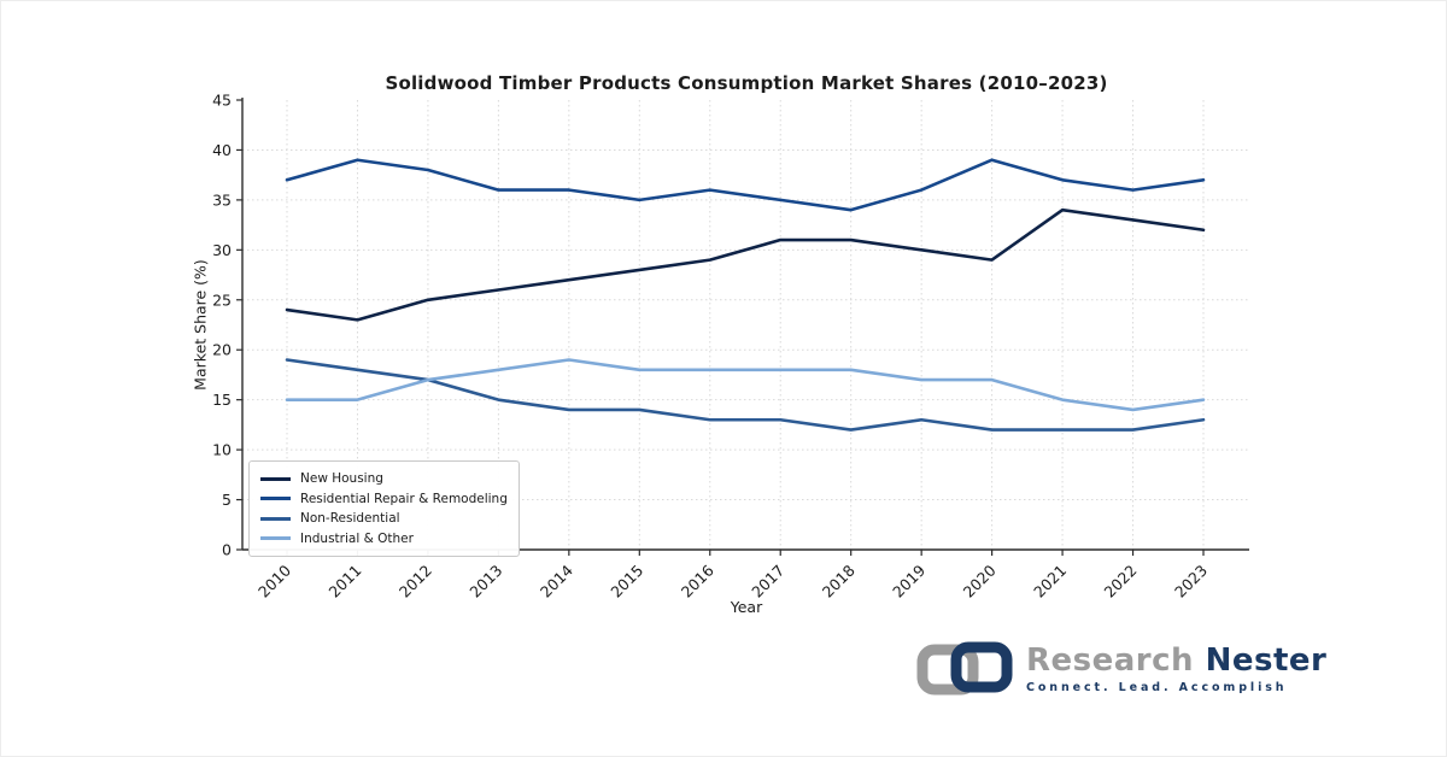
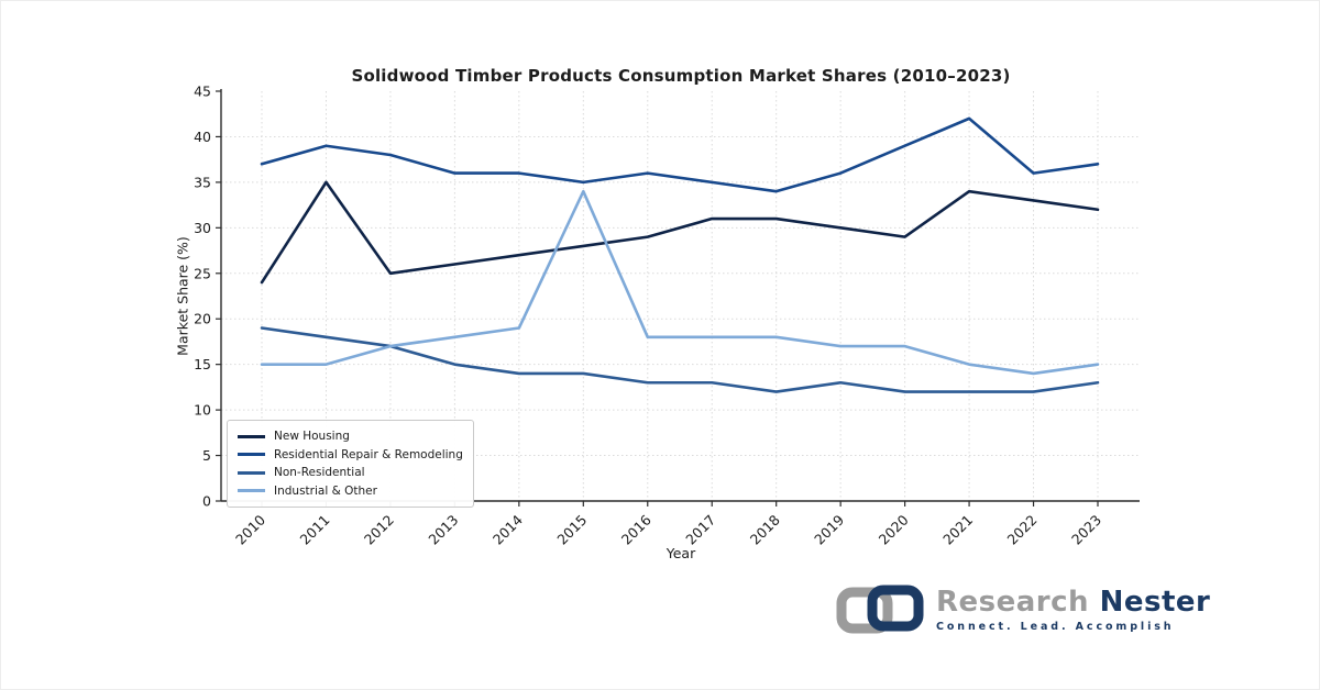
New Housing/2011: 23 -> 35
Industrial & Other/2015: 18 -> 34
Residential Repair & Remodeling/2021: 37 -> 42
